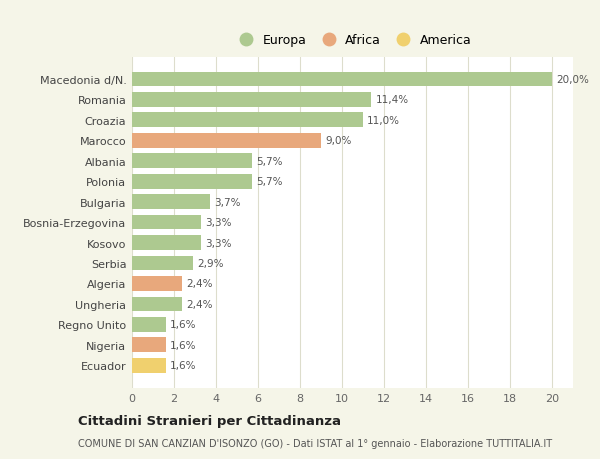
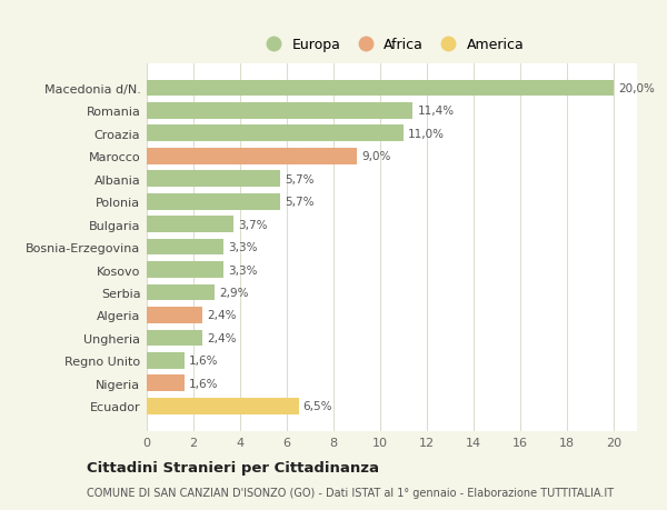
Ecuador: 1,6% -> 6,5%
